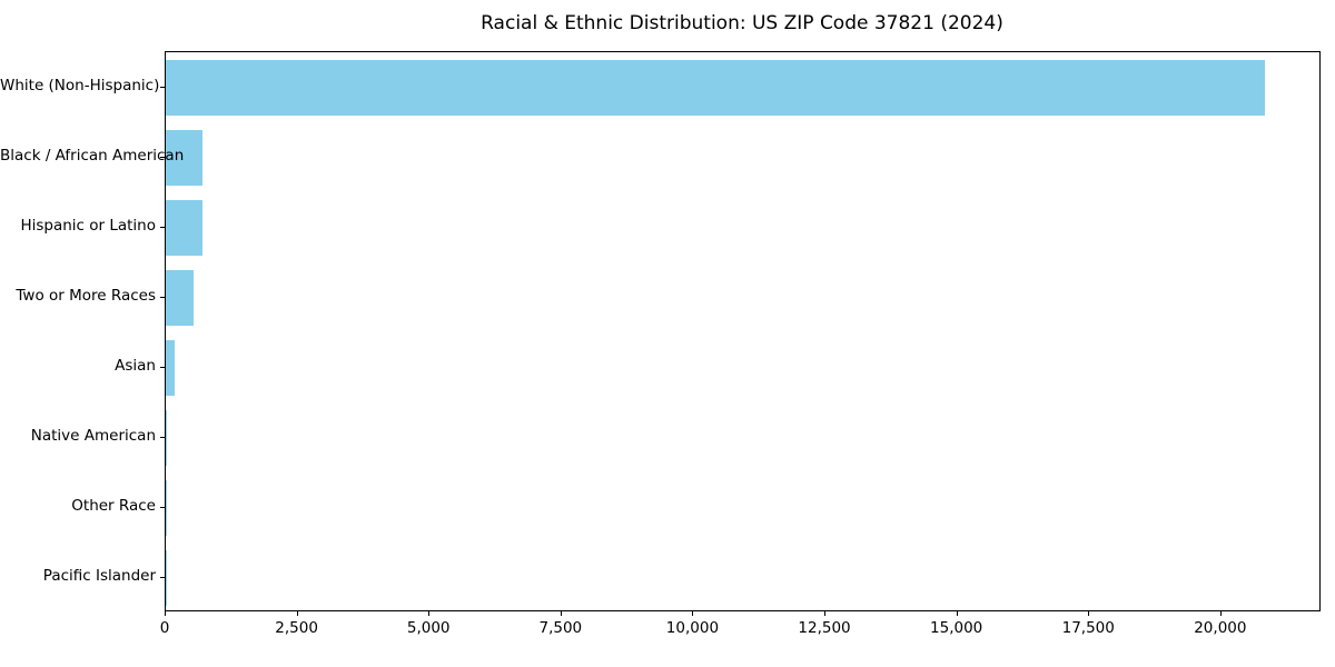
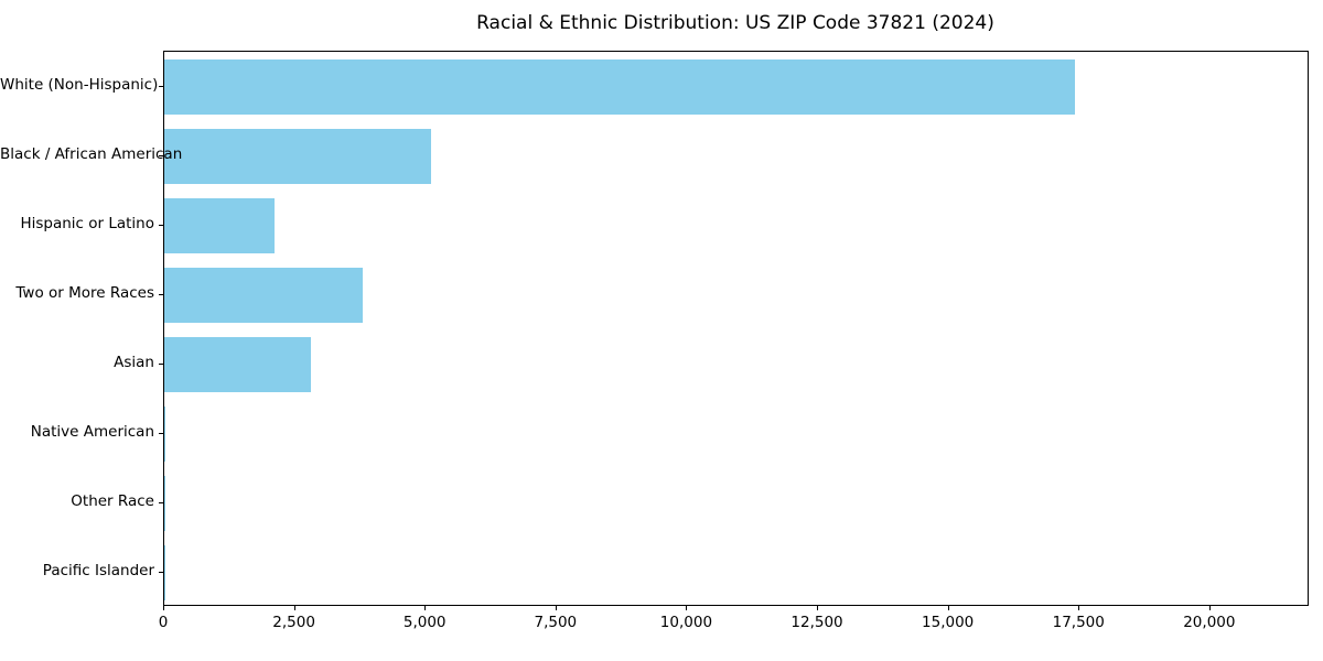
White (Non-Hispanic): 20800 -> 17400
Black / African American: 700 -> 5100
Hispanic or Latino: 700 -> 2100
Two or More Races: 500 -> 3800
Asian: 200 -> 2800
